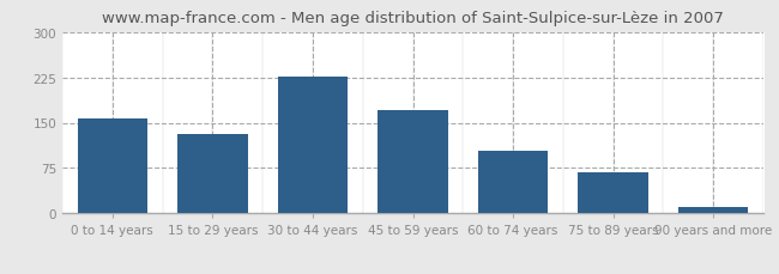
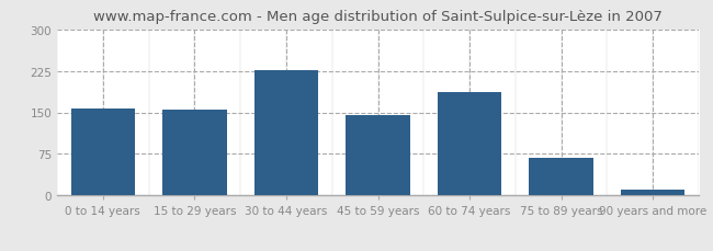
15 to 29 years: 132 -> 154
45 to 59 years: 170 -> 146
60 to 74 years: 103 -> 186
